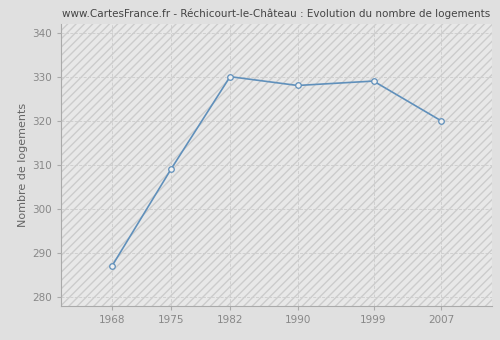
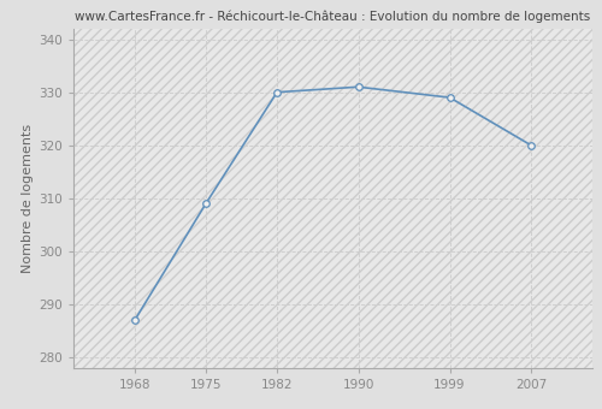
1990: 328 -> 331
